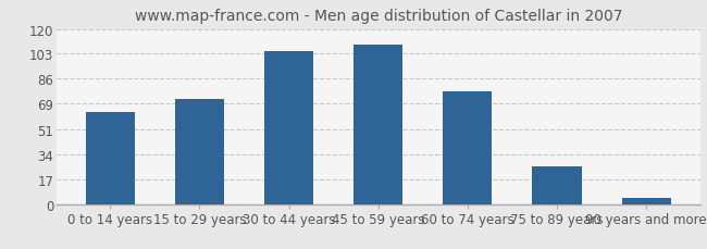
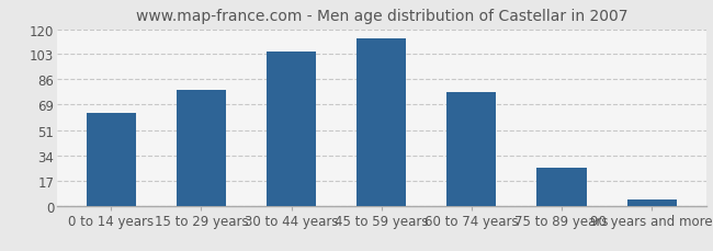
15 to 29 years: 72 -> 79
45 to 59 years: 109 -> 114
